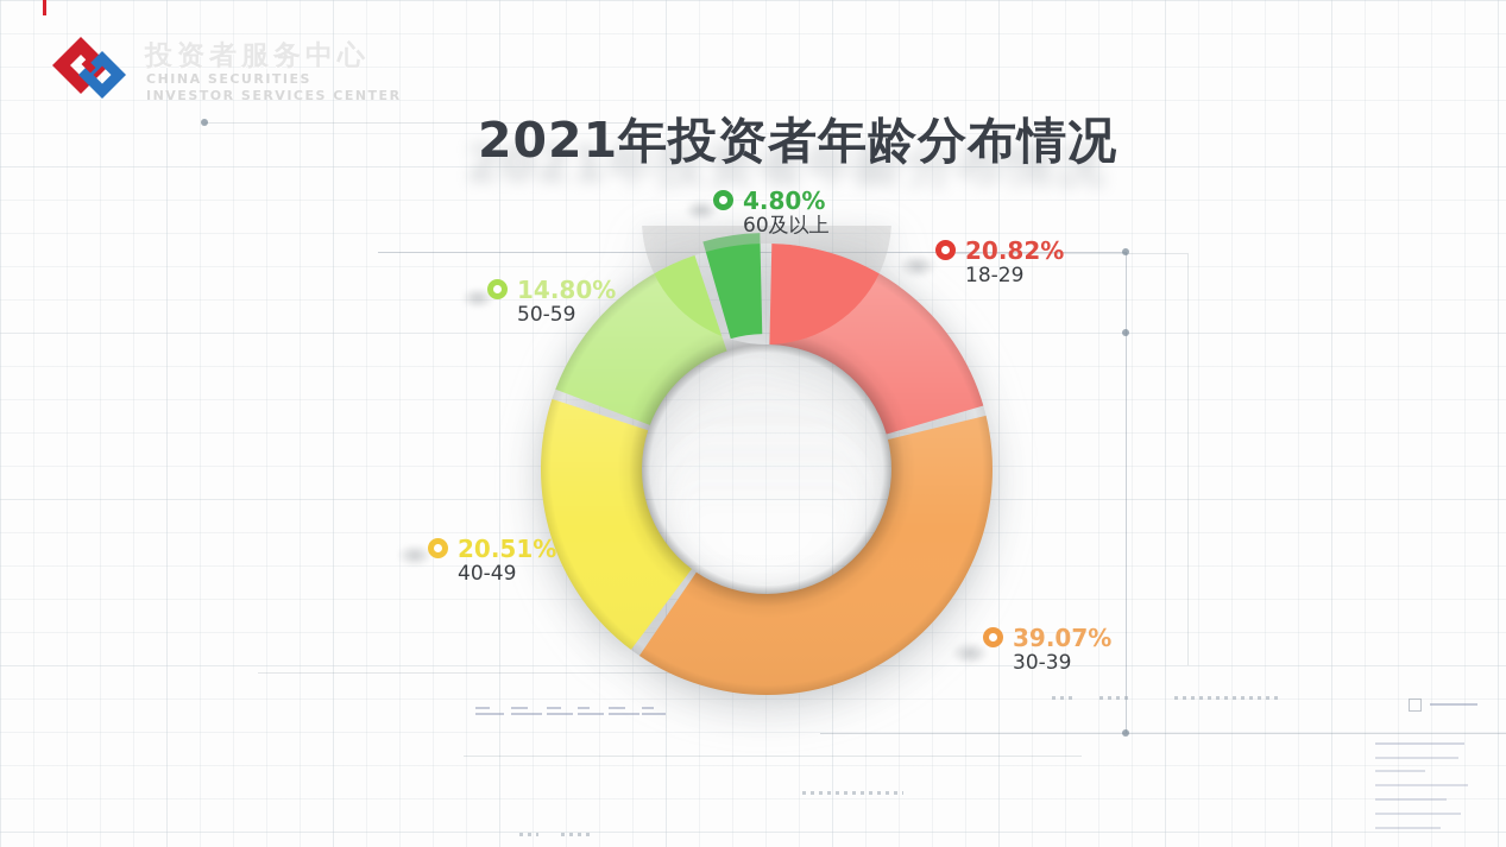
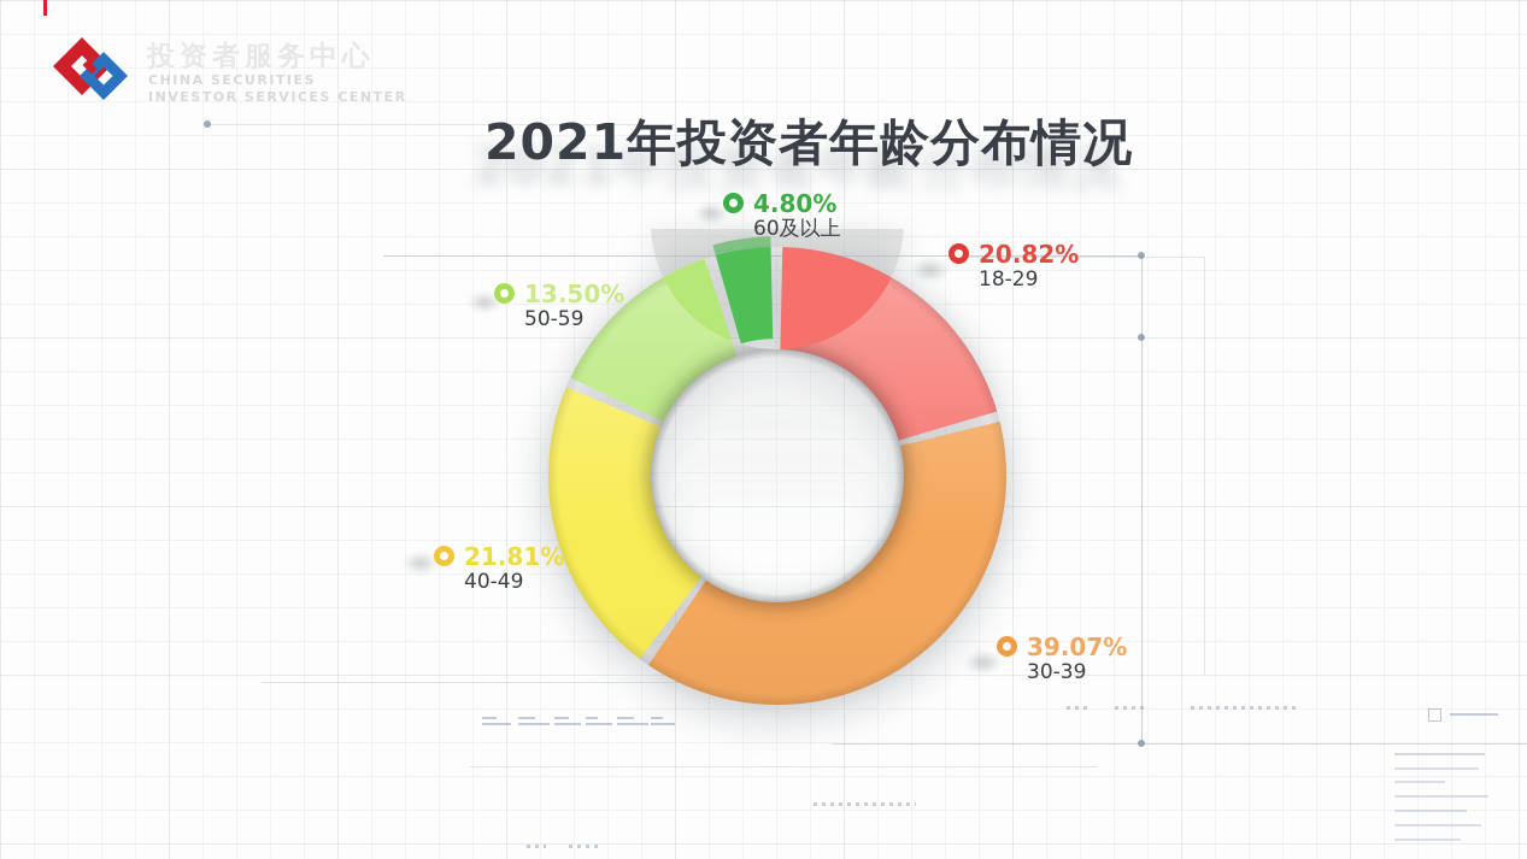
40-49: 20.51% -> 21.81%
50-59: 14.80% -> 13.50%
